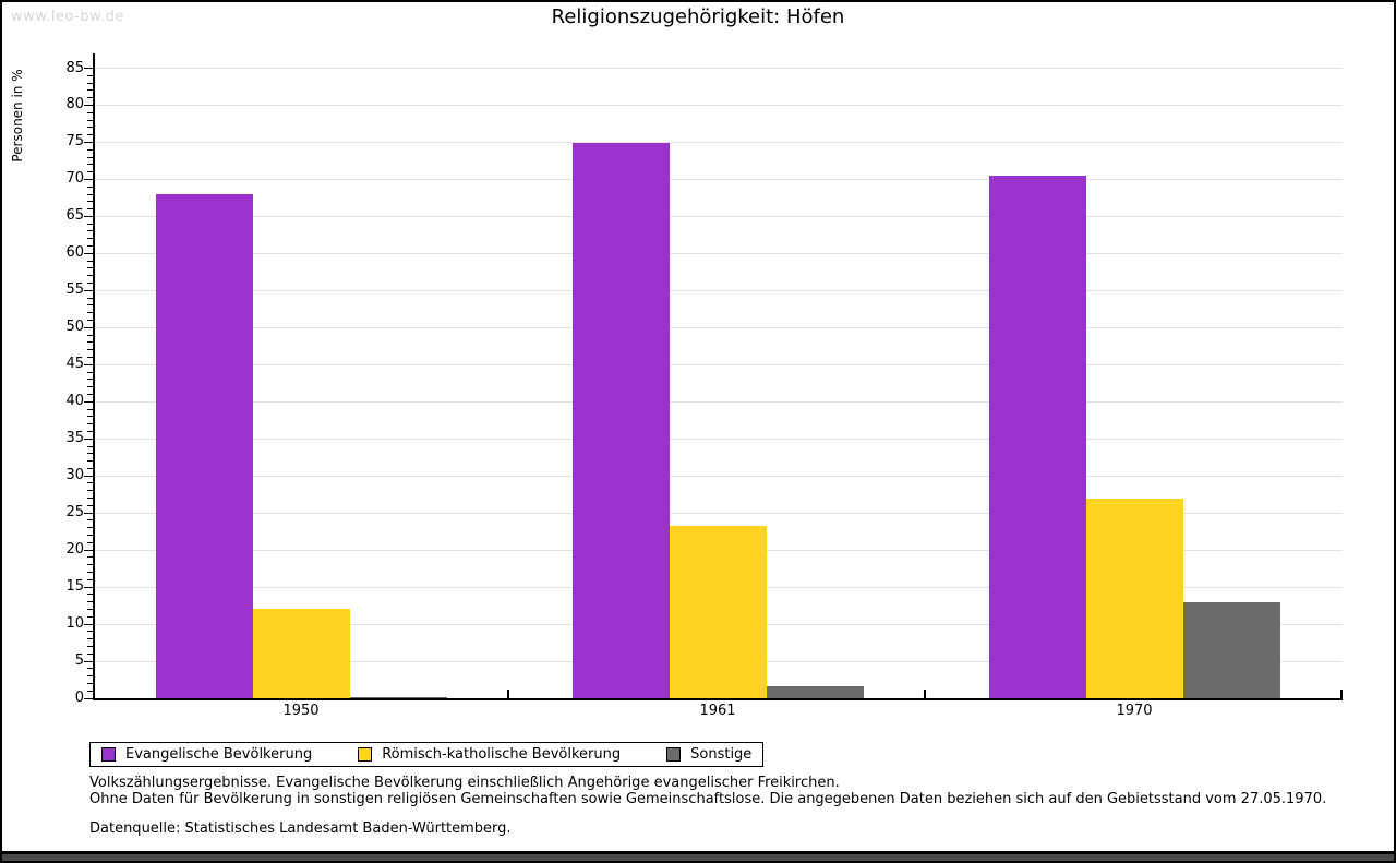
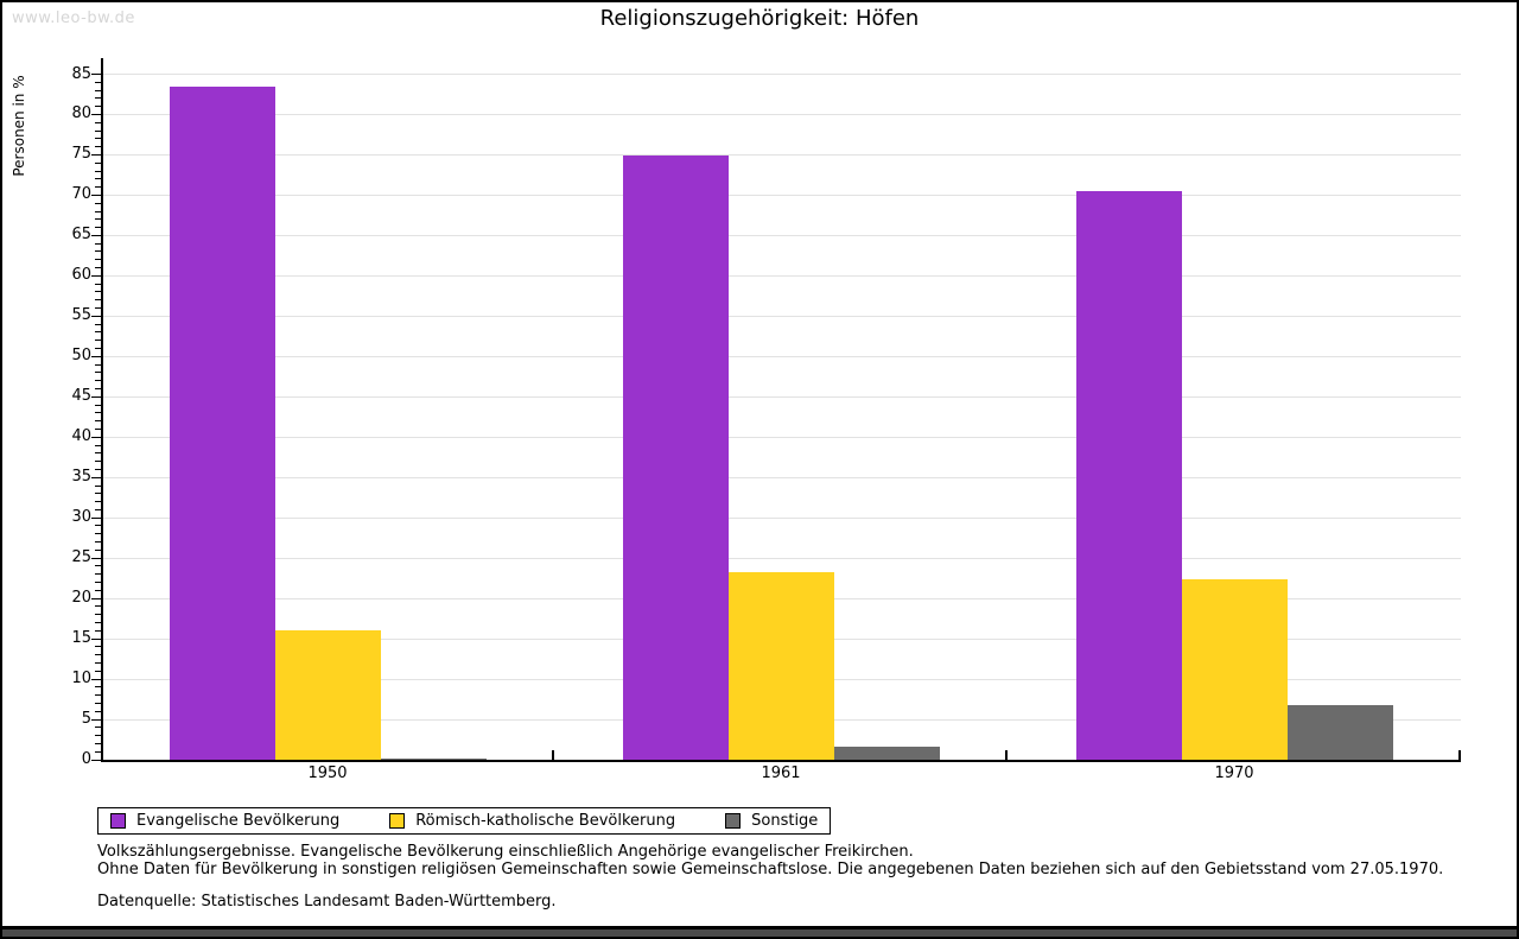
Evangelische Bevölkerung/1950: 68 -> 84
Römisch-katholische Bevölkerung/1950: 12 -> 16
Römisch-katholische Bevölkerung/1970: 27 -> 22
Sonstige/1970: 13 -> 7
